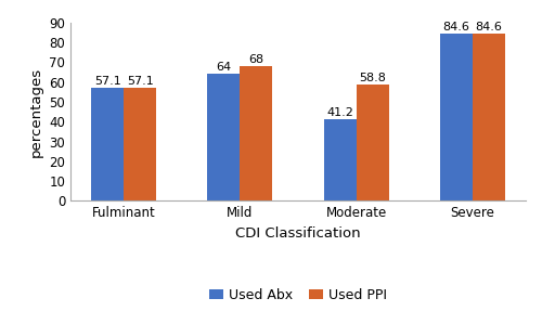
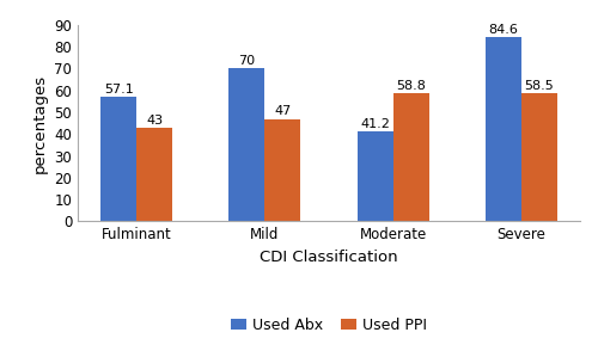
Used PPI/Fulminant: 57.1 -> 43
Used Abx/Mild: 64 -> 70
Used PPI/Mild: 68 -> 47
Used PPI/Severe: 84.6 -> 58.5
